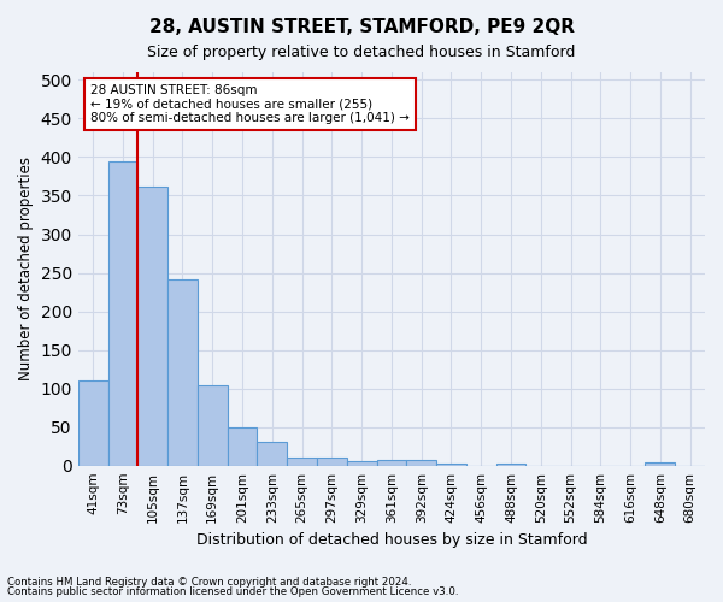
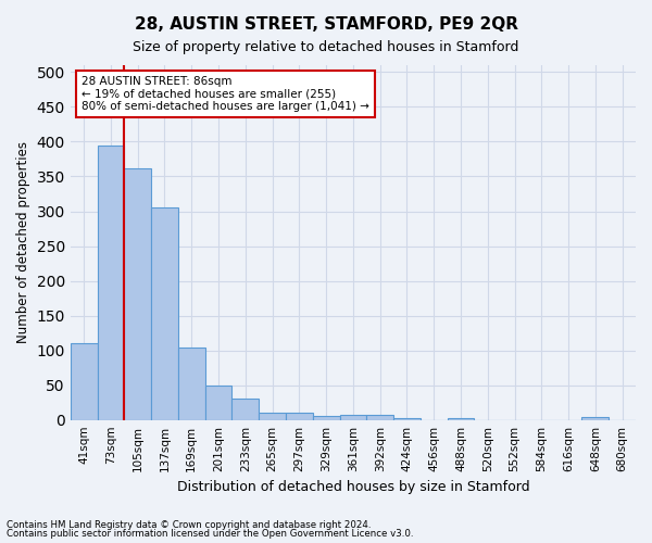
137sqm: 242 -> 306
